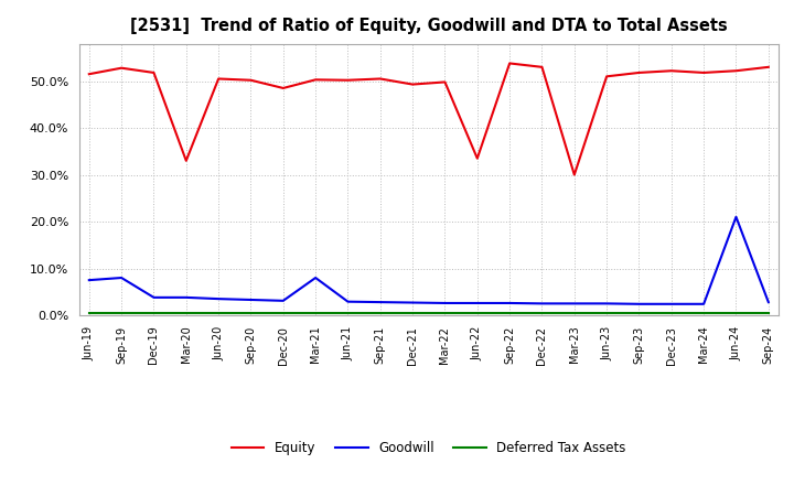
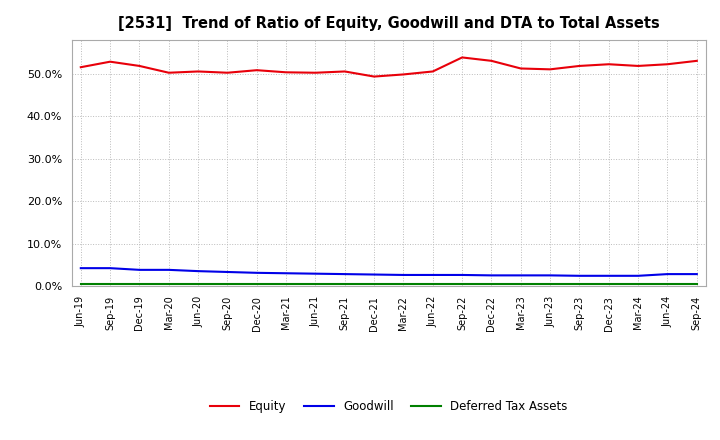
Goodwill/Jun-19: 7.5% -> 4.2%
Goodwill/Sep-19: 8.0% -> 4.2%
Equity/Mar-20: 33.0% -> 50.2%
Equity/Dec-20: 48.5% -> 50.8%
Goodwill/Mar-21: 8.0% -> 3.0%
Equity/Jun-22: 33.5% -> 50.5%
Equity/Mar-23: 30.0% -> 51.2%
Goodwill/Jun-24: 21.0% -> 2.8%
